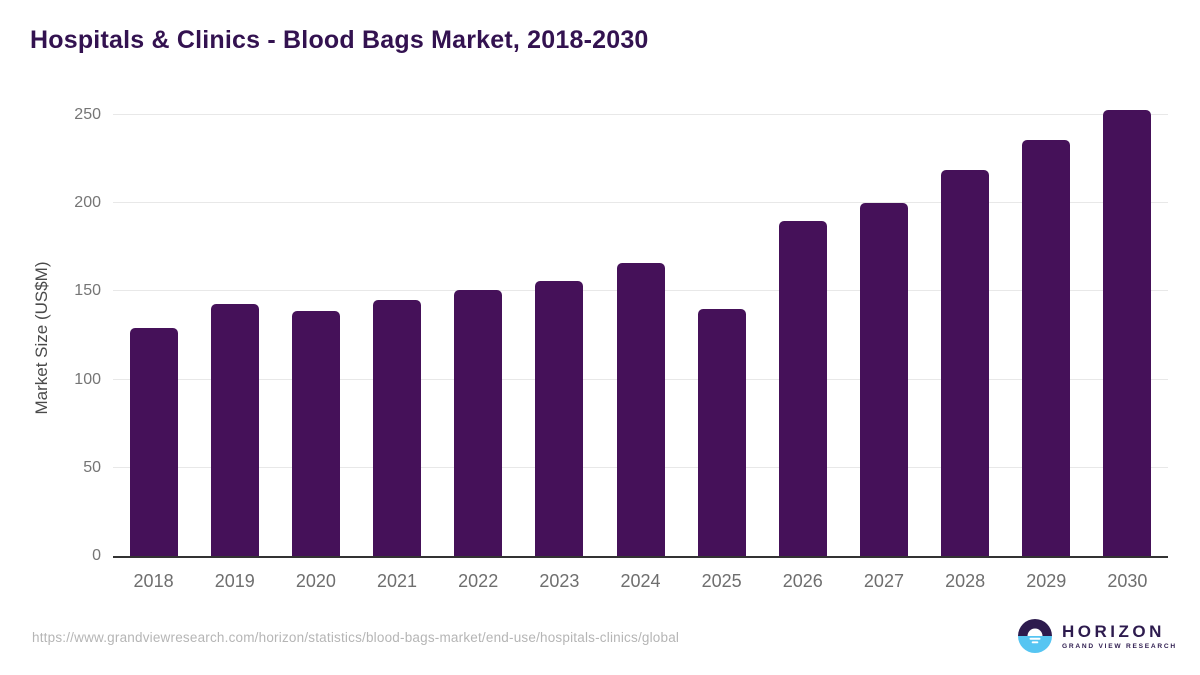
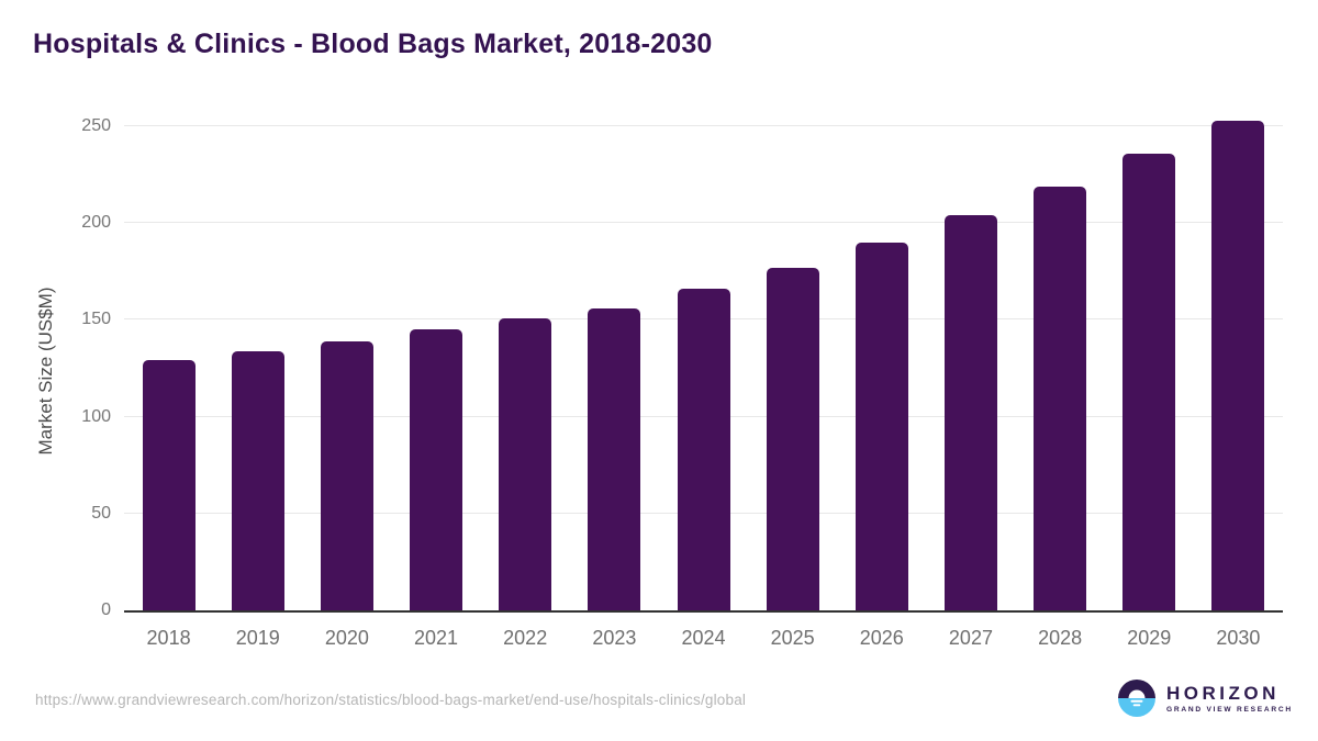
2019: 143 -> 134
2025: 140 -> 177
2027: 200 -> 204
